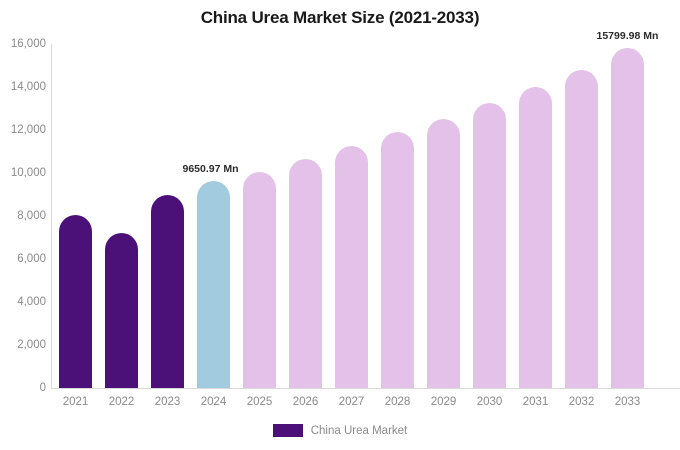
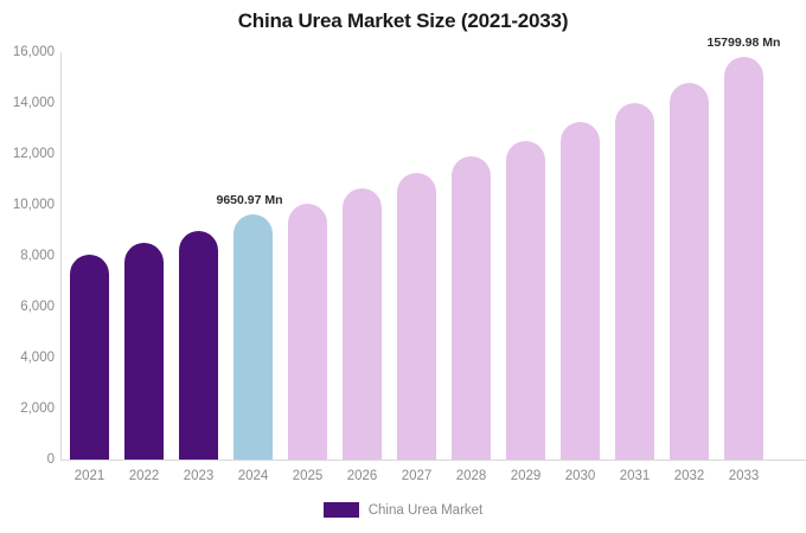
2022: 7200 -> 8500
